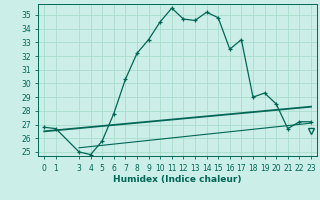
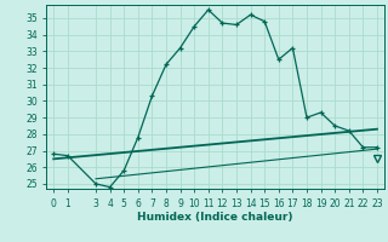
21: 26.7 -> 28.2
